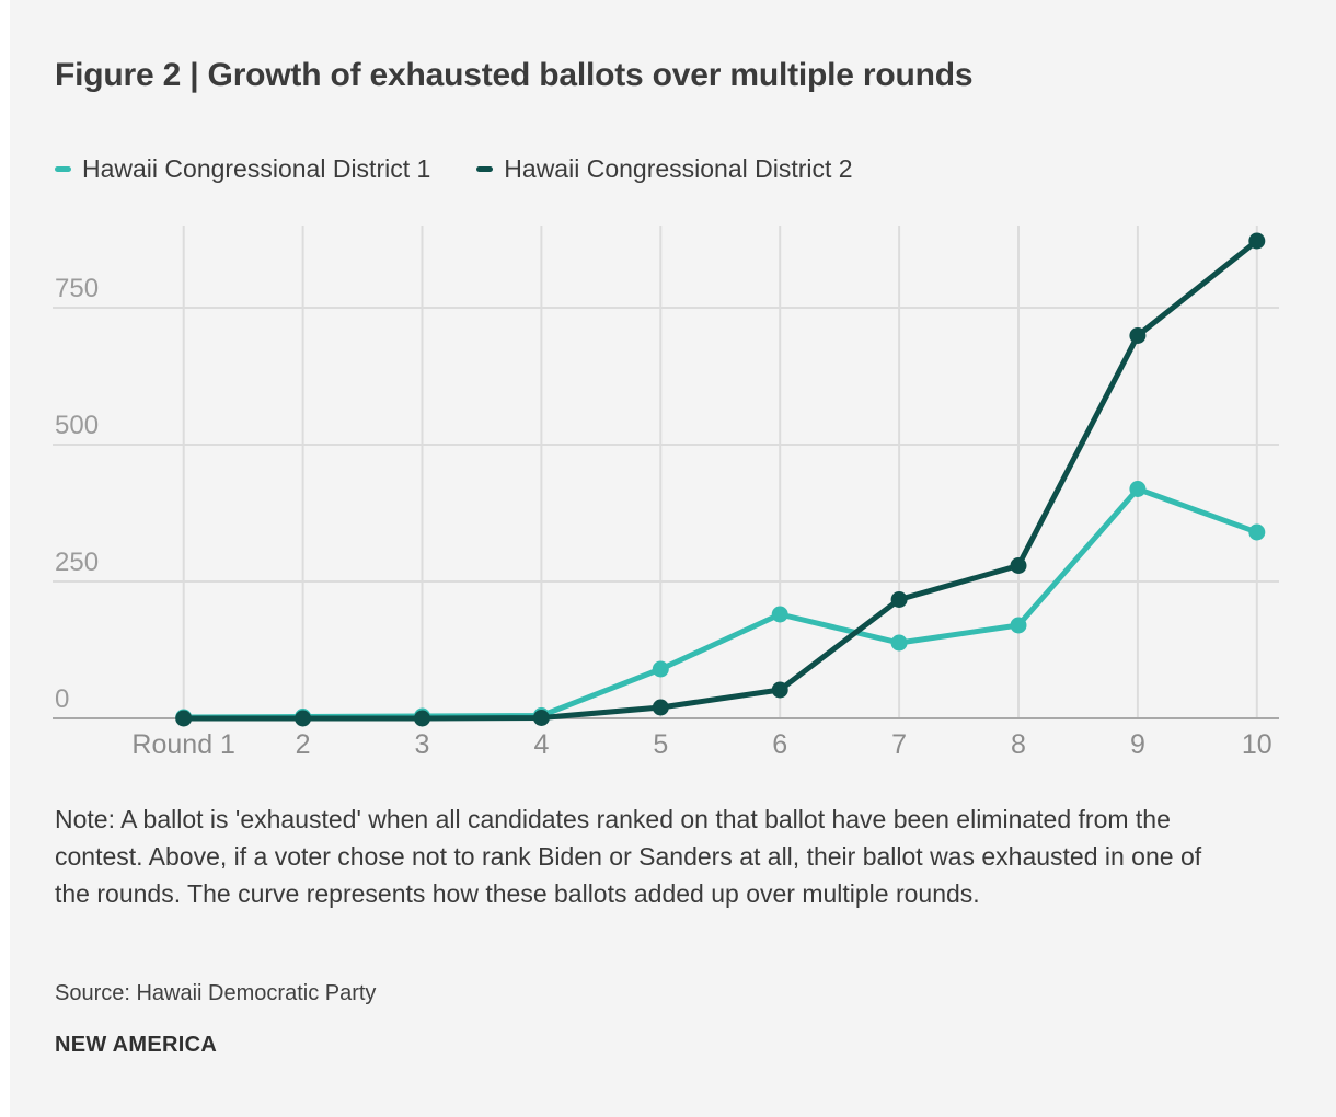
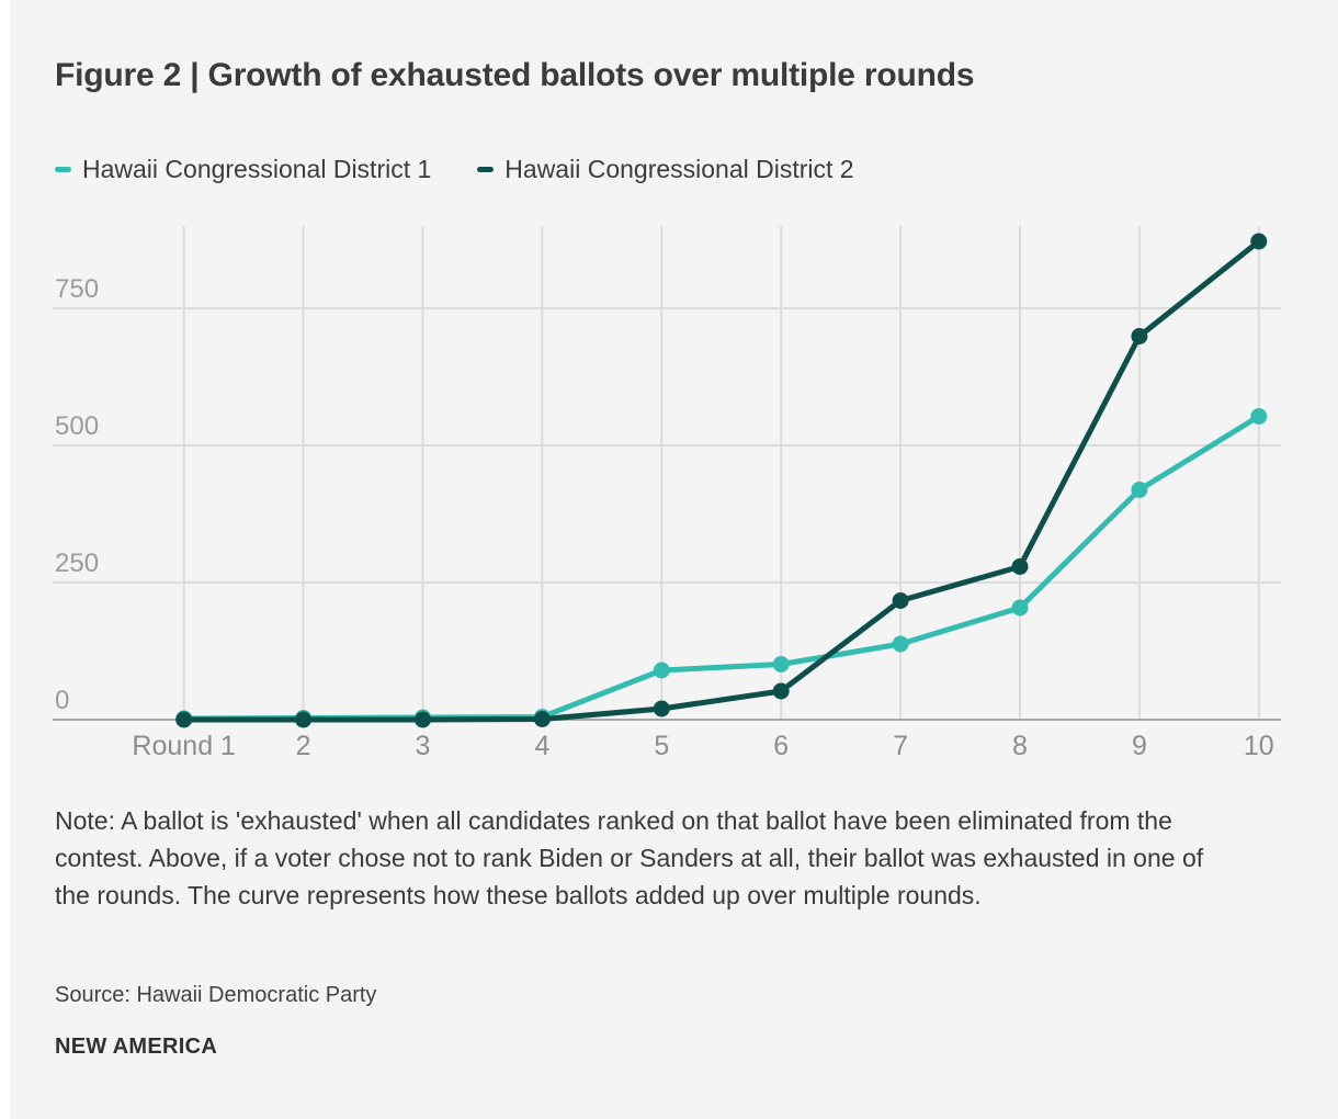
Hawaii Congressional District 1/6: 190 -> 100
Hawaii Congressional District 1/8: 170 -> 200
Hawaii Congressional District 1/10: 340 -> 550
